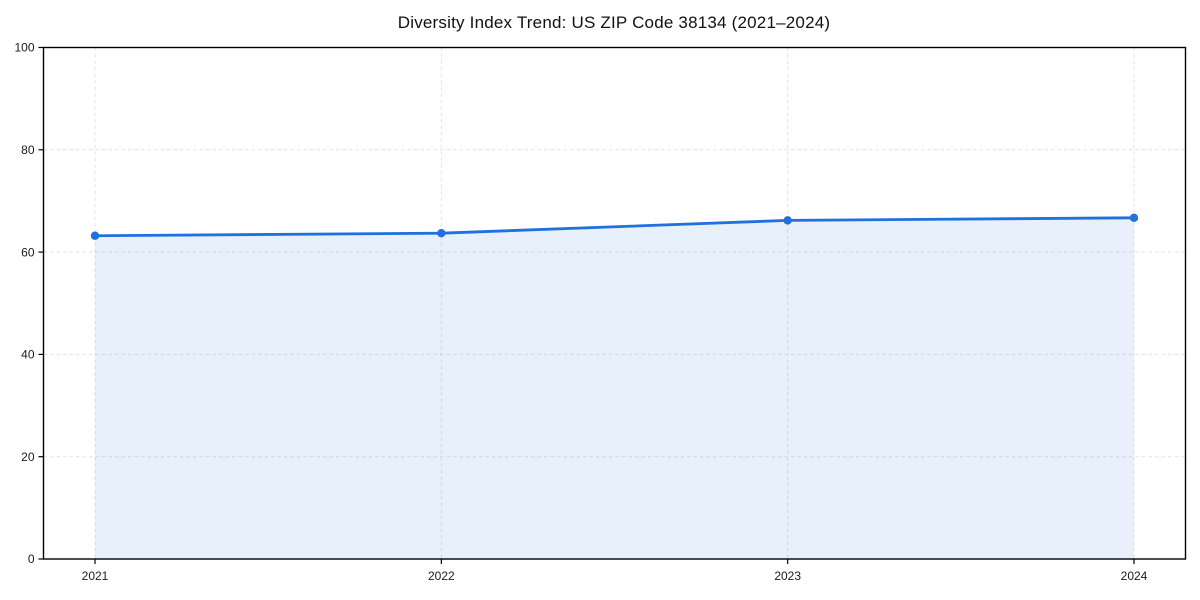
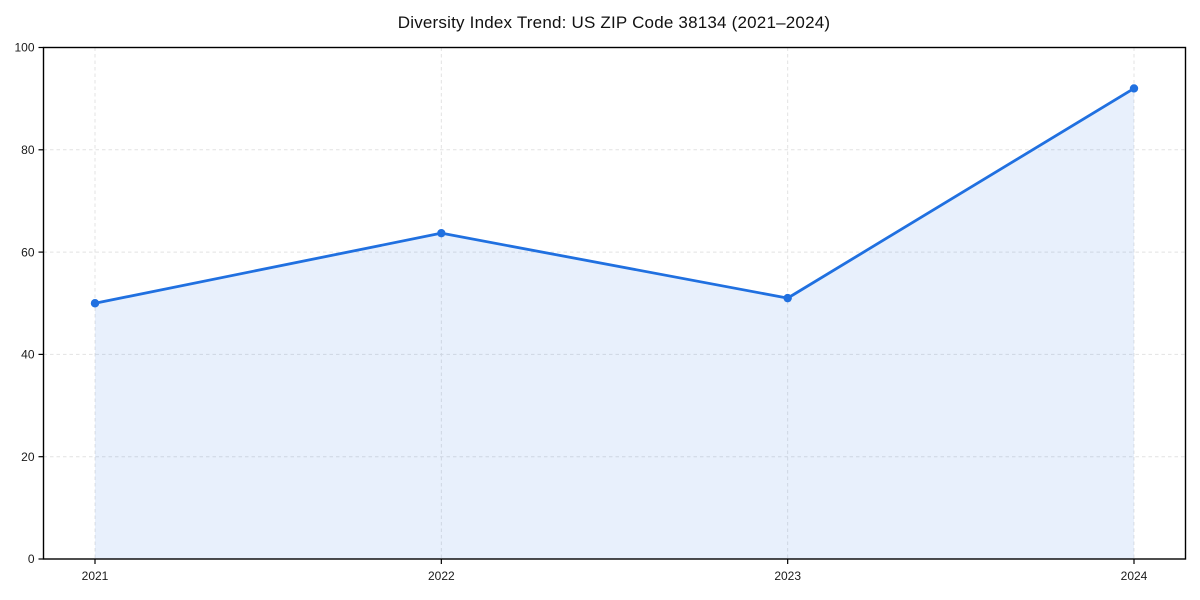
2021: 63 -> 50
2023: 66 -> 51
2024: 67 -> 92
